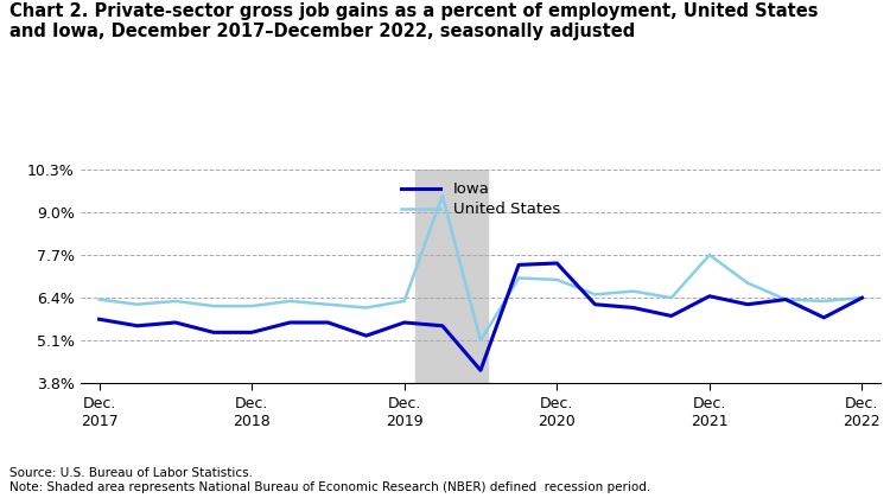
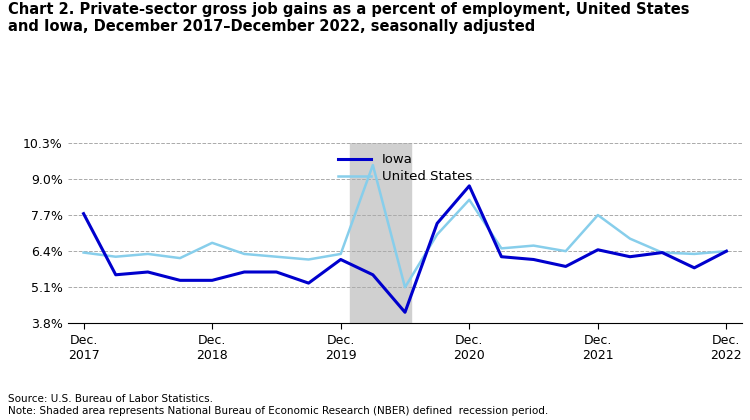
Iowa/Dec. 2017: 5.75% -> 7.75%
United States/Dec. 2018: 6.15% -> 6.70%
Iowa/Dec. 2019: 5.65% -> 6.10%
Iowa/Dec. 2020: 7.45% -> 8.75%
United States/Dec. 2020: 6.95% -> 8.25%
